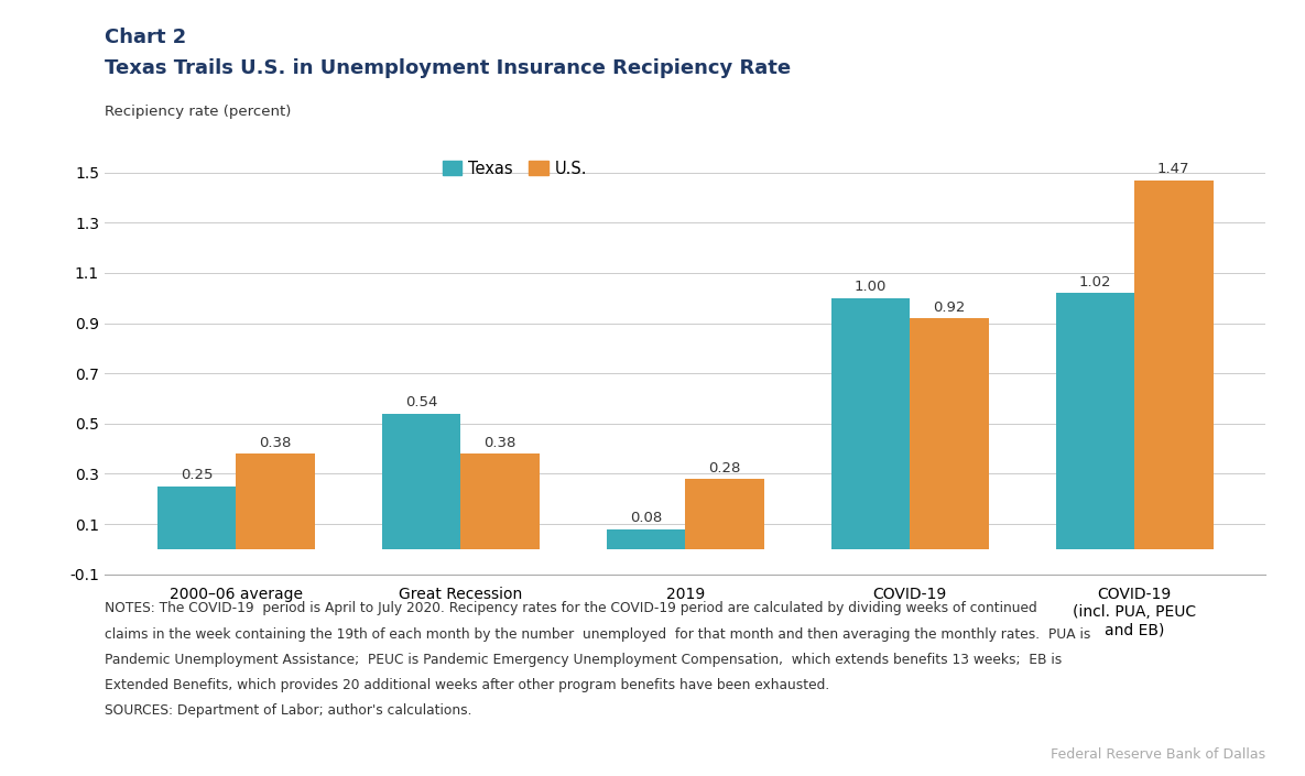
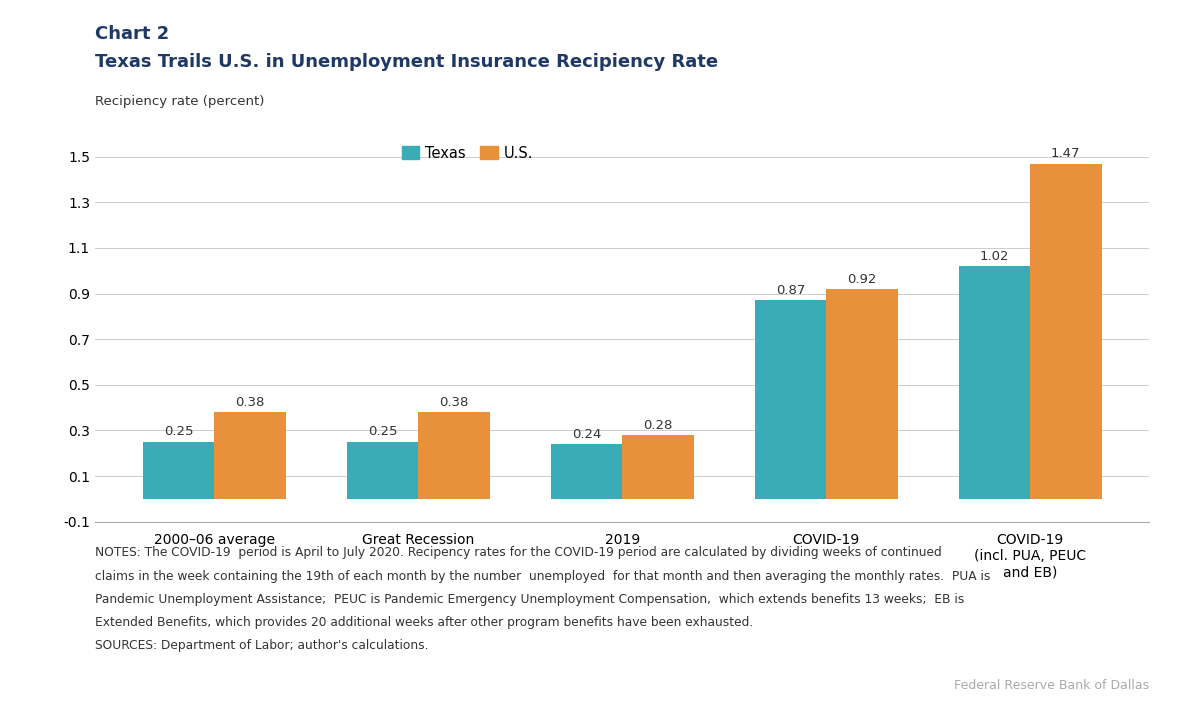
Texas/Great Recession: 0.54 -> 0.25
Texas/2019: 0.08 -> 0.24
Texas/COVID-19: 1.00 -> 0.87
